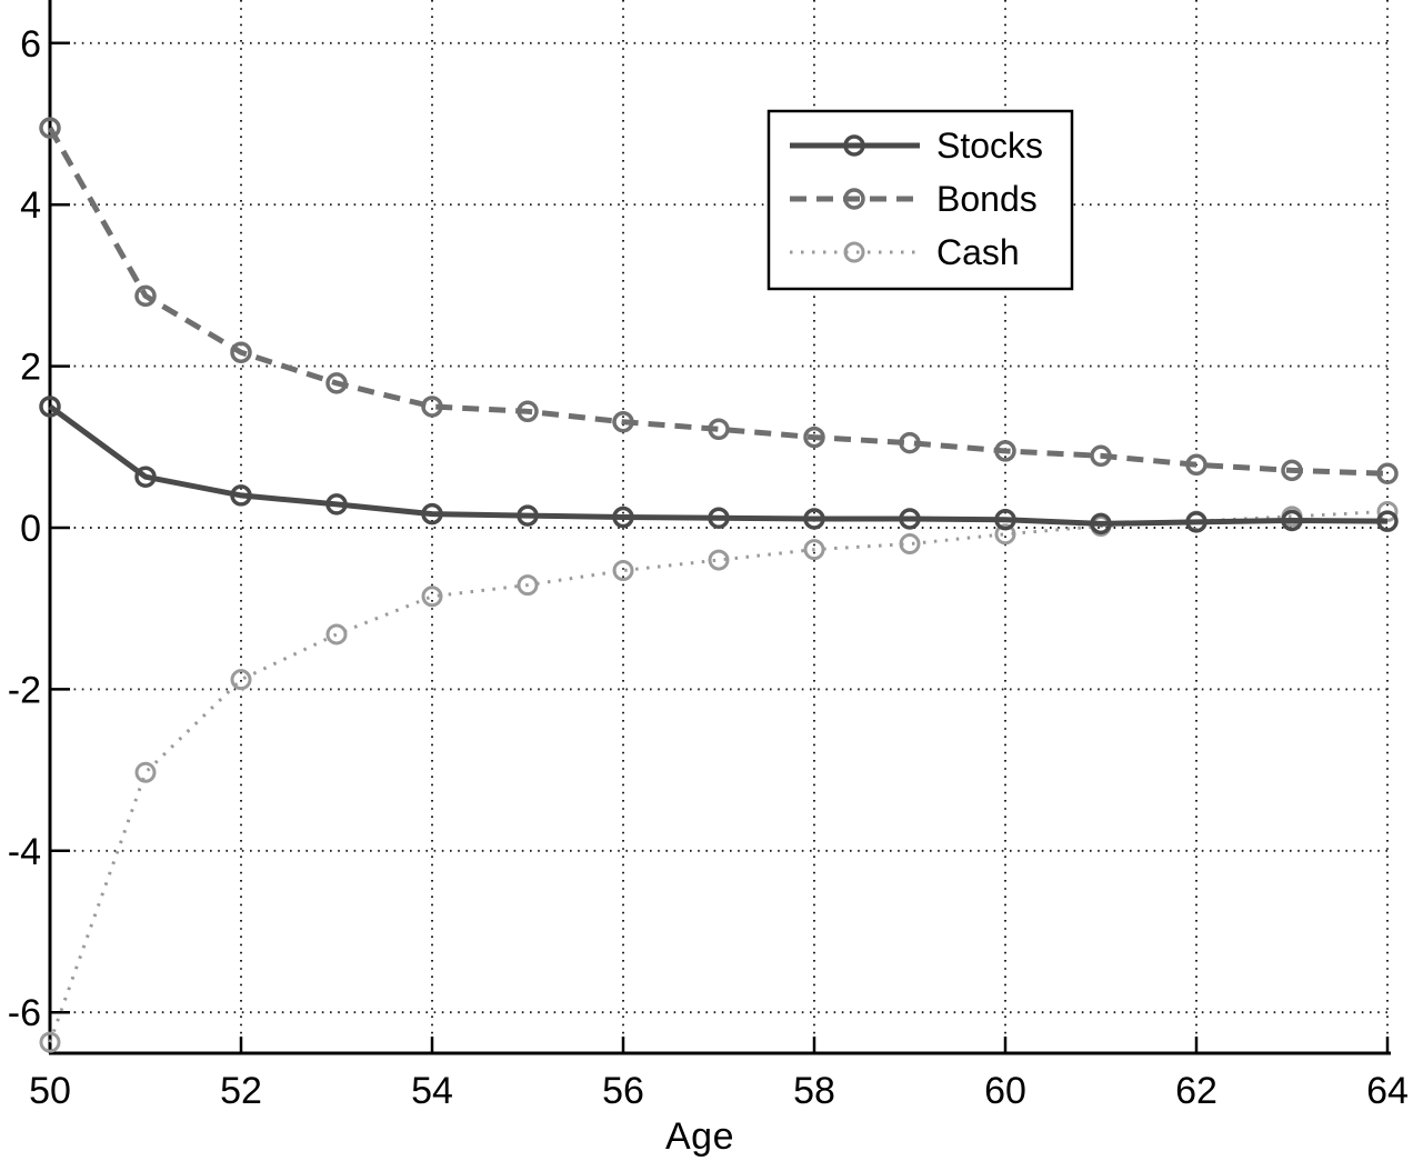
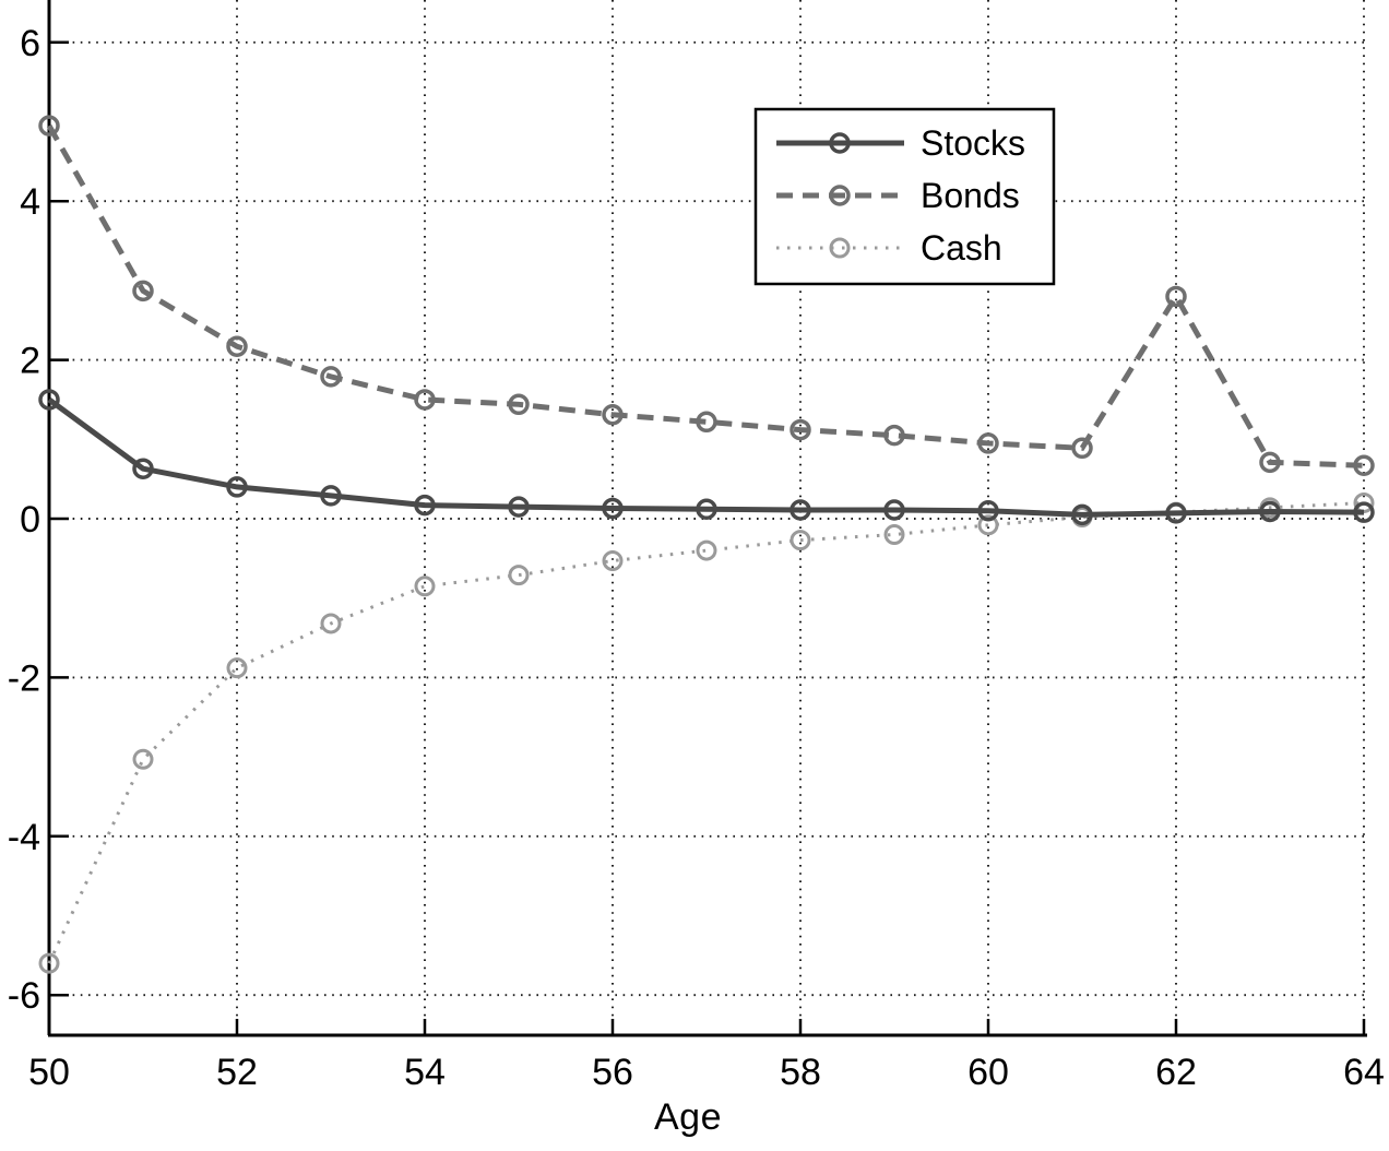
Cash/50: -6.4 -> -5.6
Bonds/62: 0.8 -> 2.8
